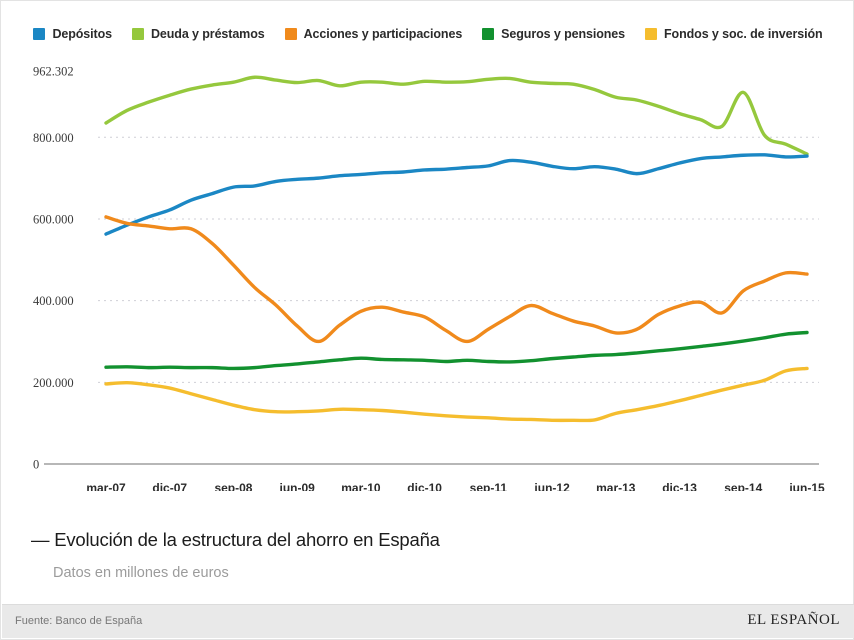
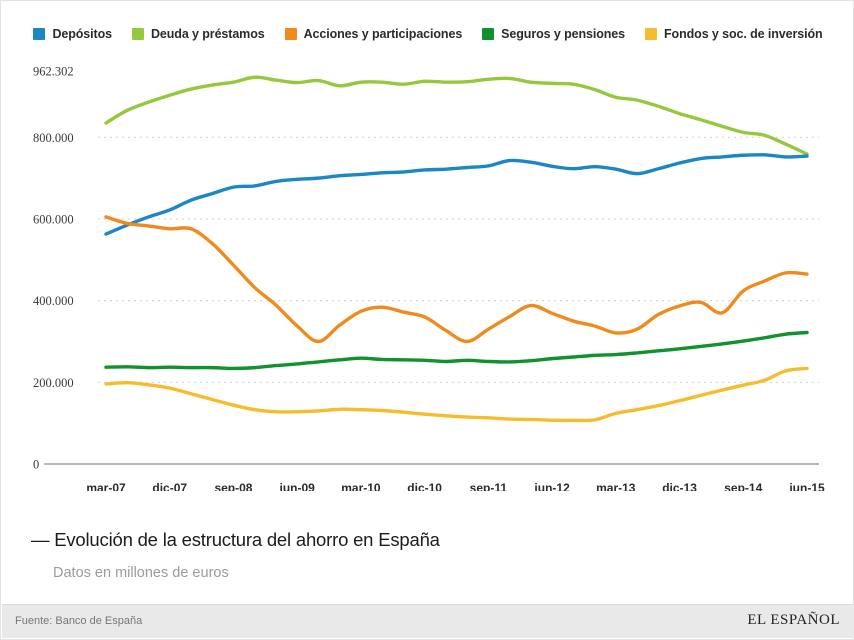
Deuda y préstamos/sep-14: 910000 -> 810000
